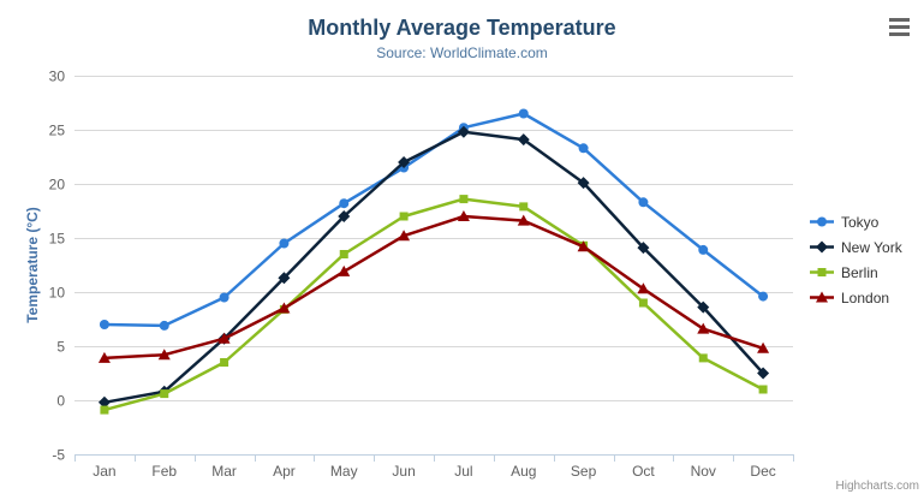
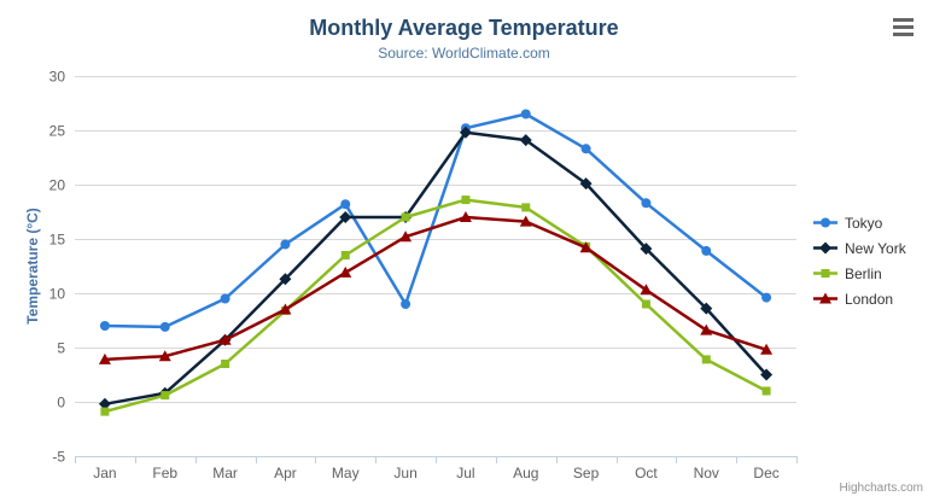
Tokyo/Jun: 22 -> 9
New York/Jun: 22 -> 17
